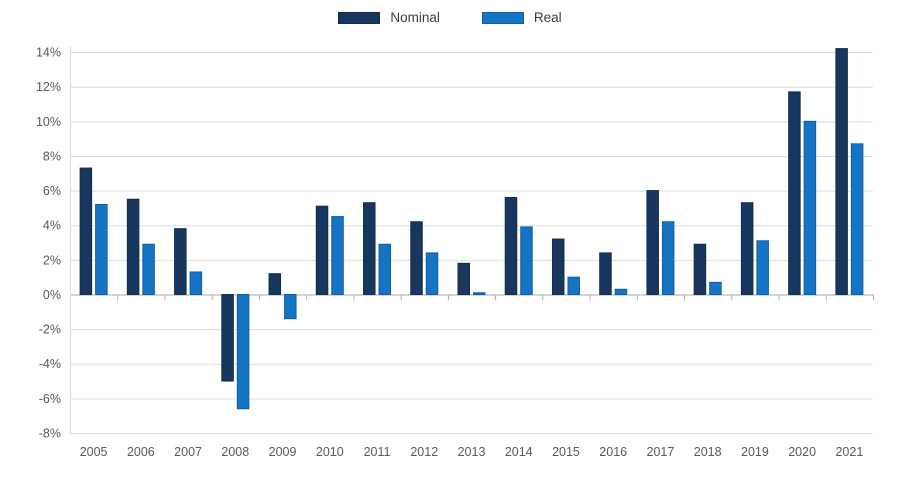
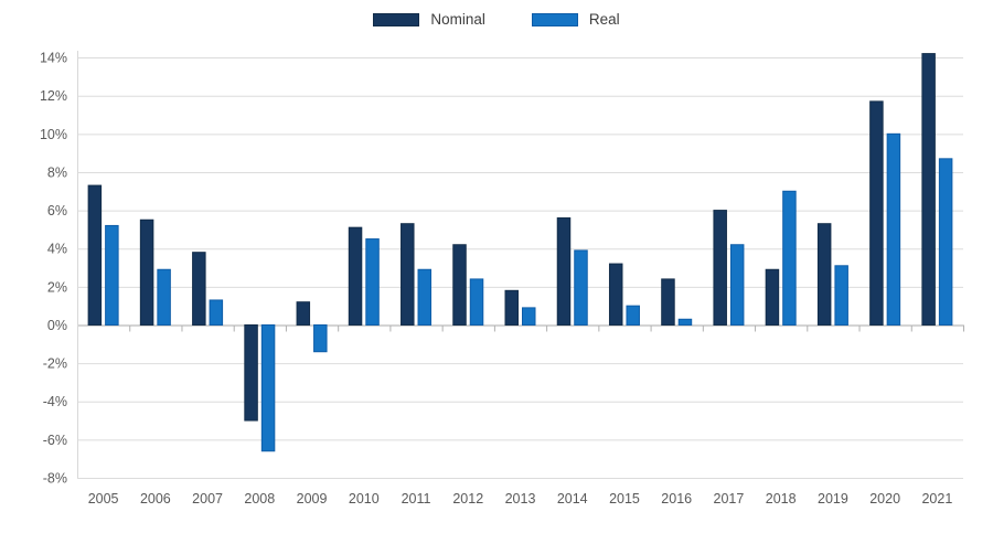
Real/2013: 0.1% -> 0.9%
Real/2018: 0.7% -> 7.0%
